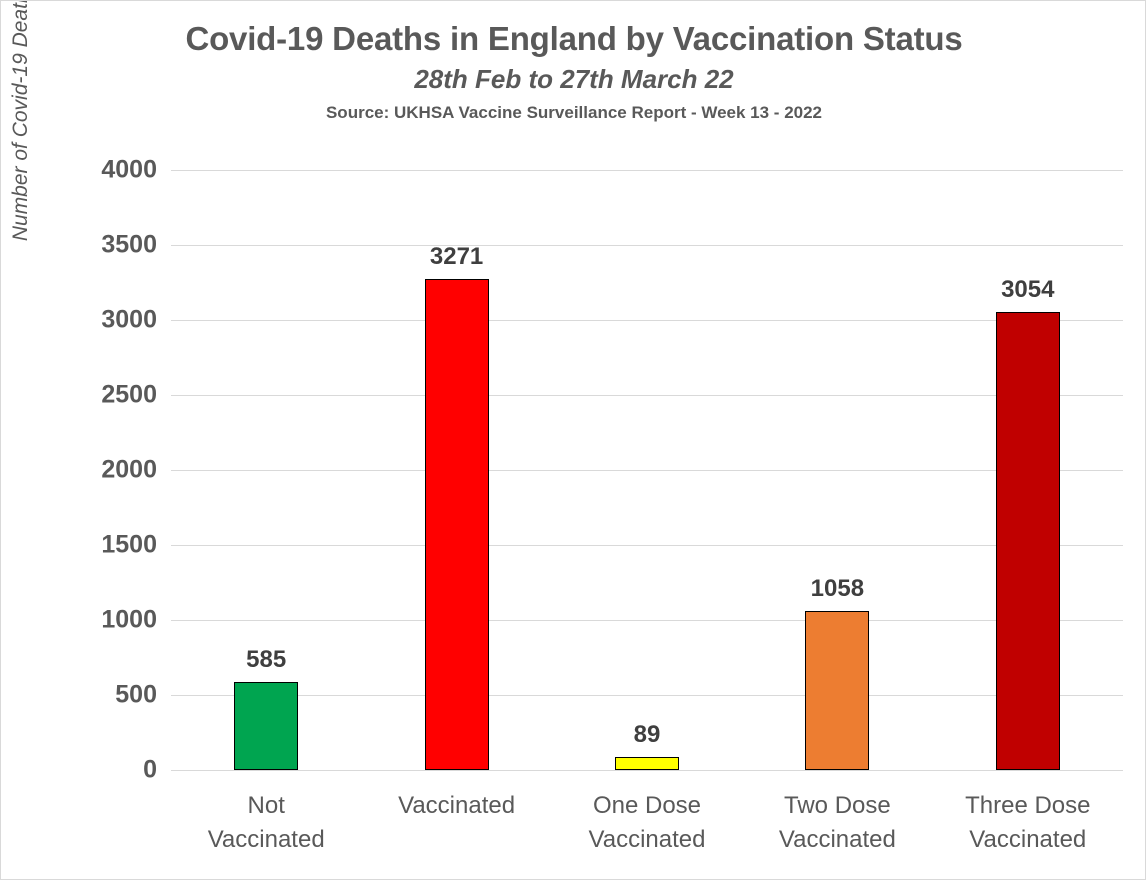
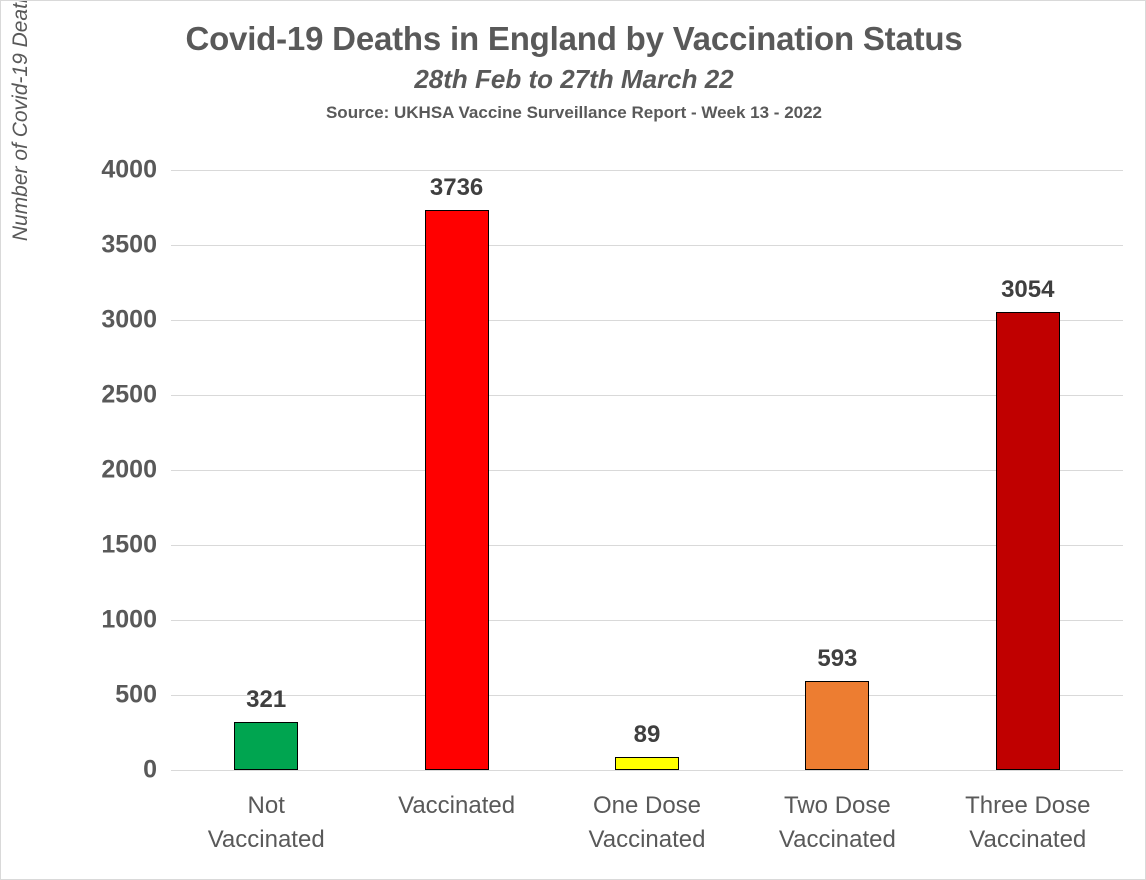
Not Vaccinated: 585 -> 321
Vaccinated: 3271 -> 3736
Two Dose Vaccinated: 1058 -> 593
